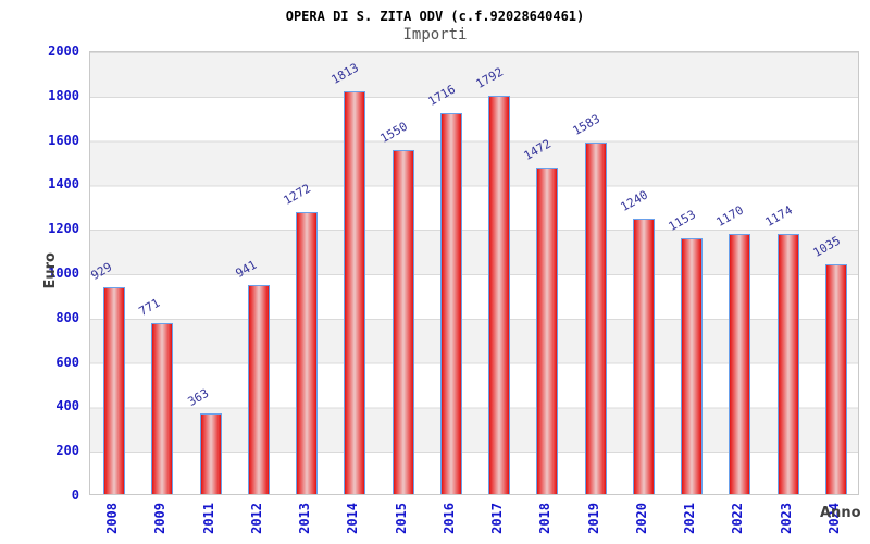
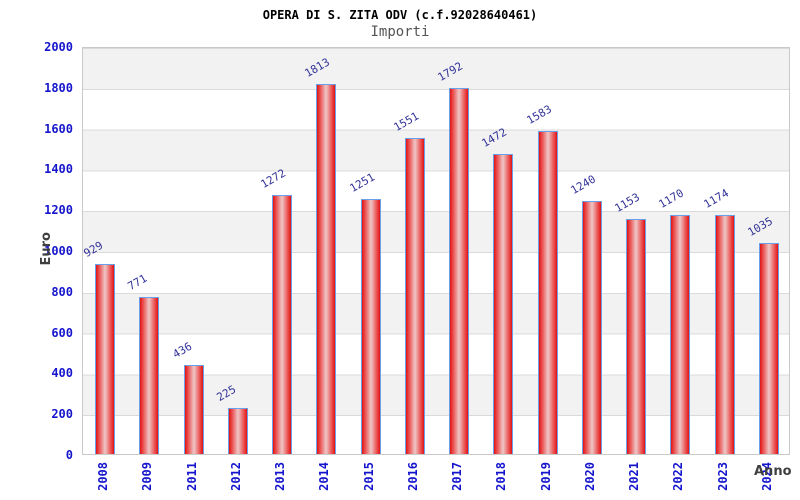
2011: 363 -> 436
2012: 941 -> 225
2015: 1550 -> 1251
2016: 1716 -> 1551
